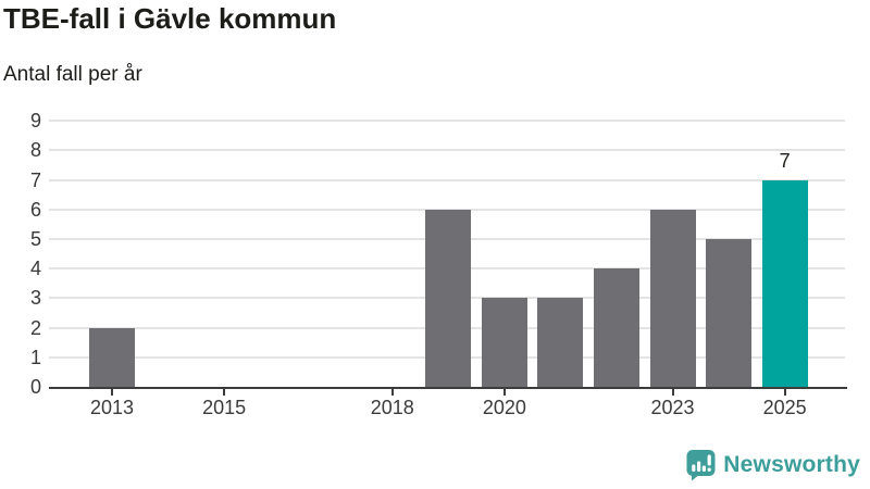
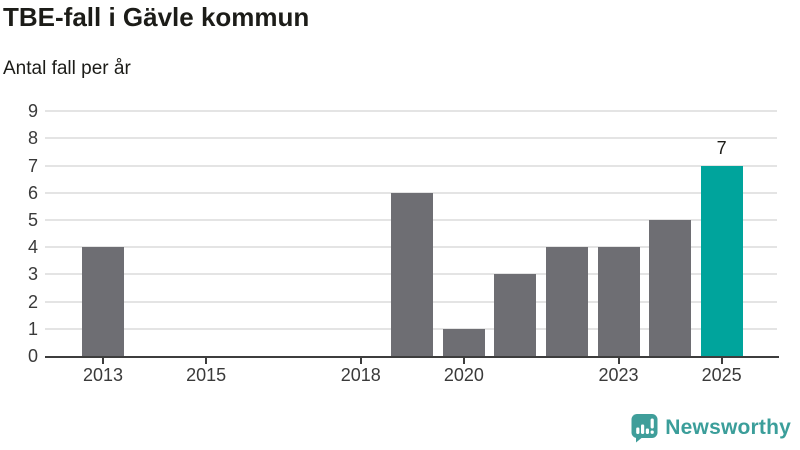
2013: 2 -> 4
2020: 3 -> 1
2023: 6 -> 4
